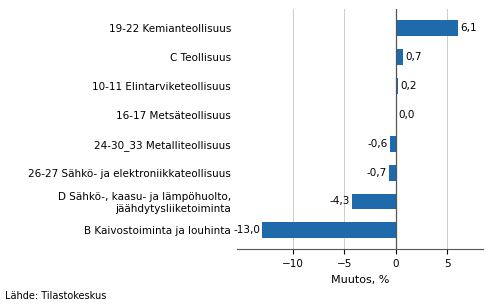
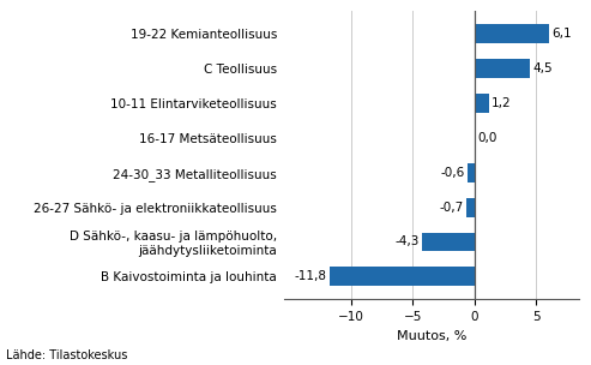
C Teollisuus: 0,7 -> 4,5
10-11 Elintarviketeollisuus: 0,2 -> 1,2
B Kaivostoiminta ja louhinta: -13,0 -> -11,8
